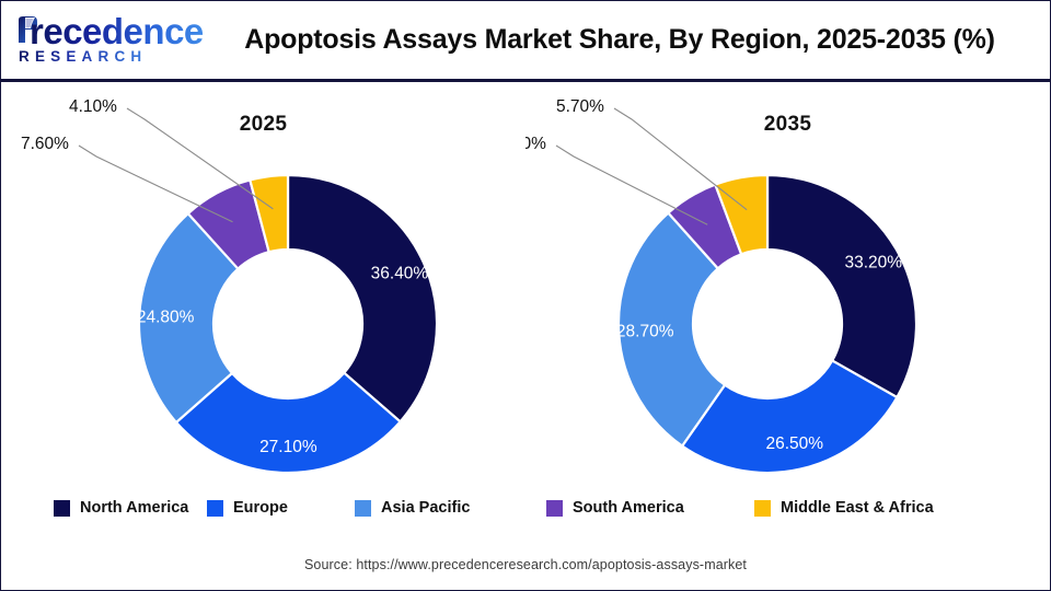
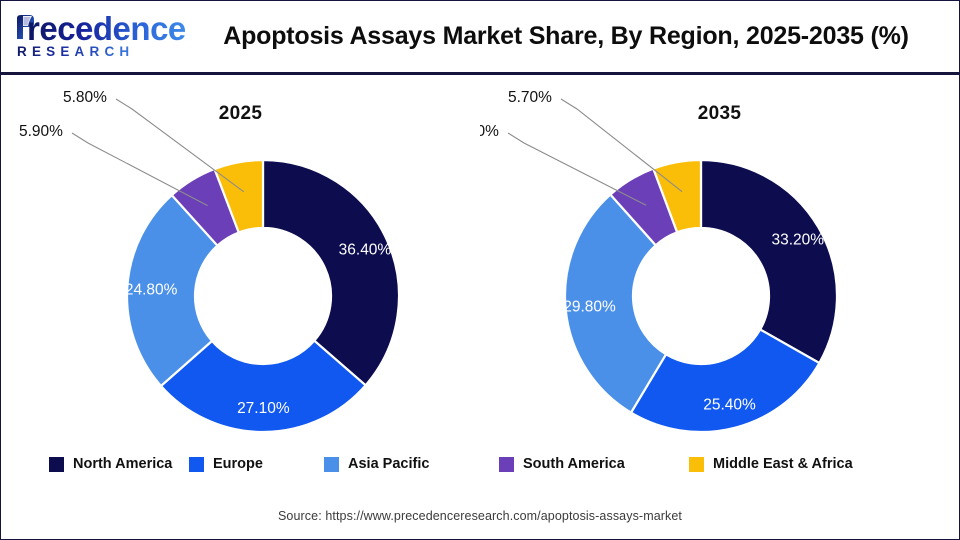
2025/South America: 7.60% -> 5.90%
2025/Middle East & Africa: 4.10% -> 5.80%
2035/Europe: 26.50% -> 25.40%
2035/Asia Pacific: 28.70% -> 29.80%
